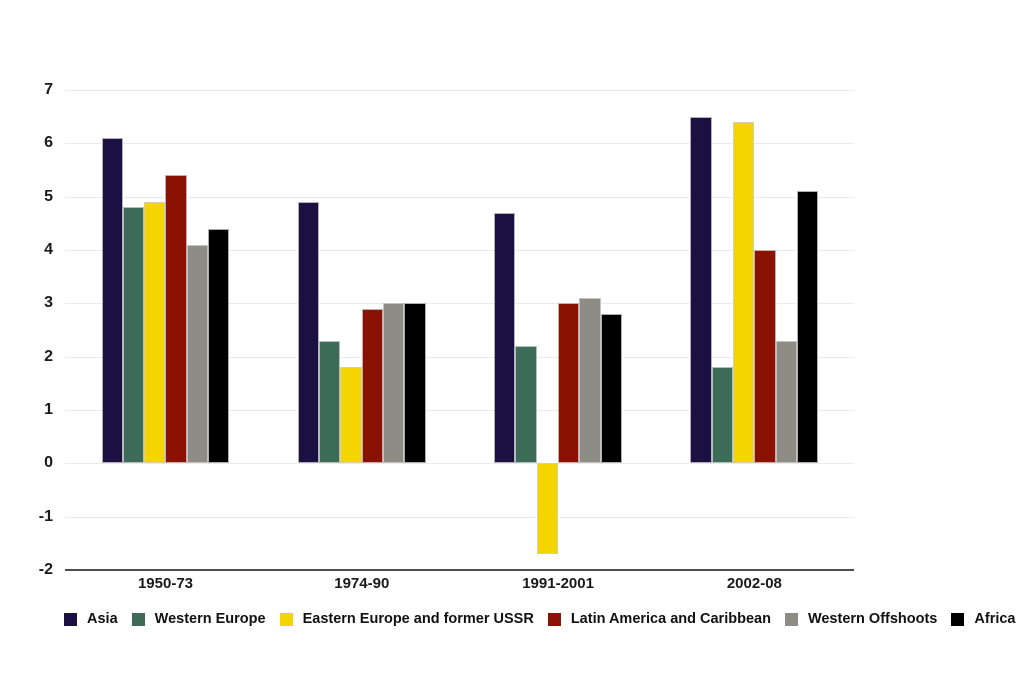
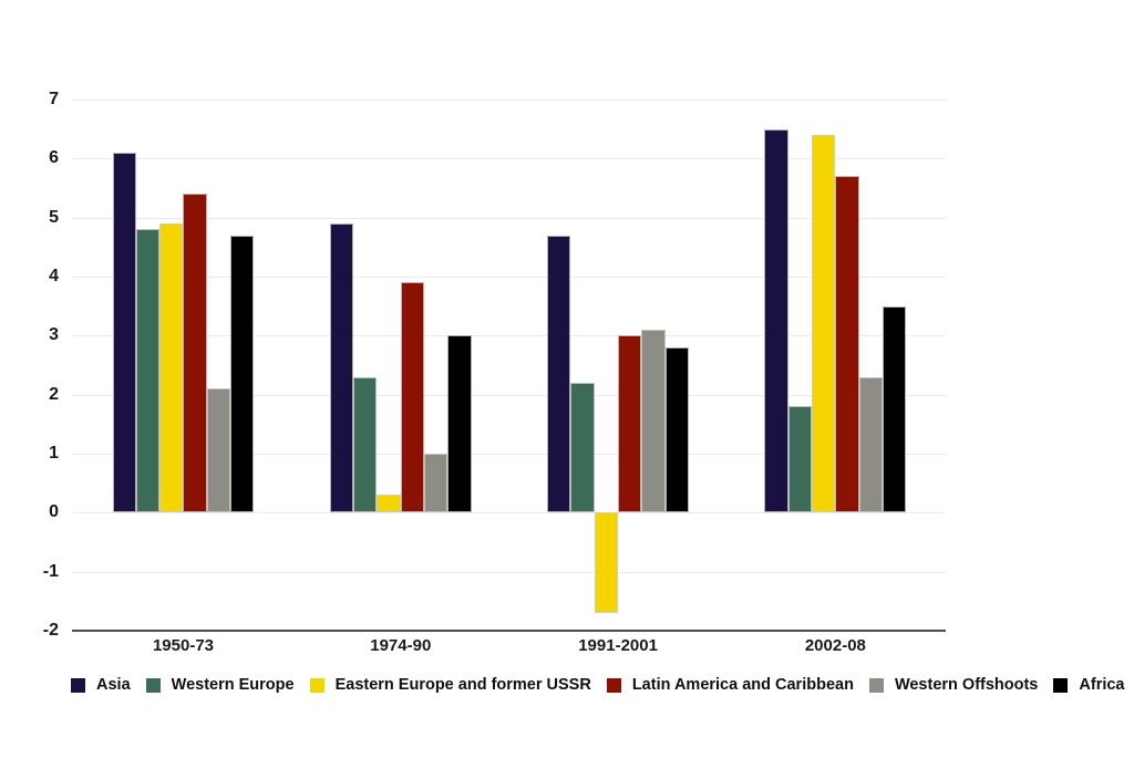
Western Offshoots/1950-73: 4.1 -> 2.1
Africa/1950-73: 4.4 -> 4.7
Eastern Europe and former USSR/1974-90: 1.8 -> 0.3
Latin America and Caribbean/1974-90: 2.9 -> 3.9
Western Offshoots/1974-90: 3.0 -> 1.0
Latin America and Caribbean/2002-08: 4.0 -> 5.7
Africa/2002-08: 5.1 -> 3.5
